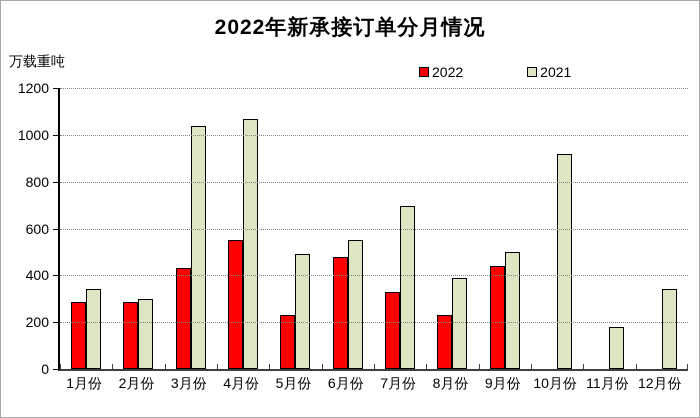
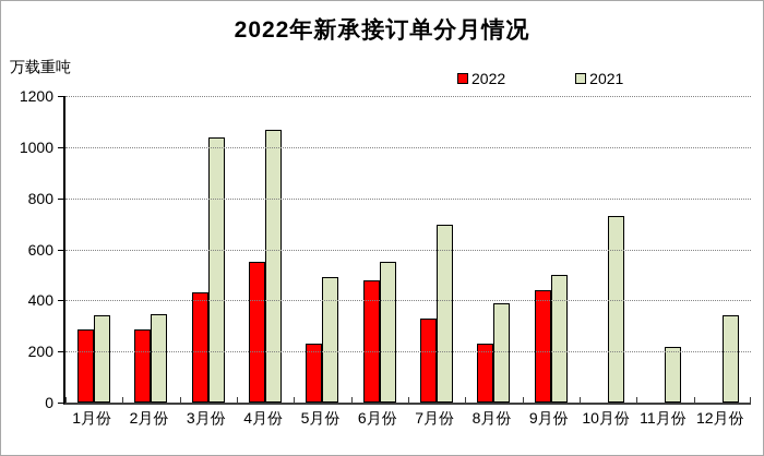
2021/2月份: 300 -> 340
2021/10月份: 920 -> 730
2021/11月份: 180 -> 220
